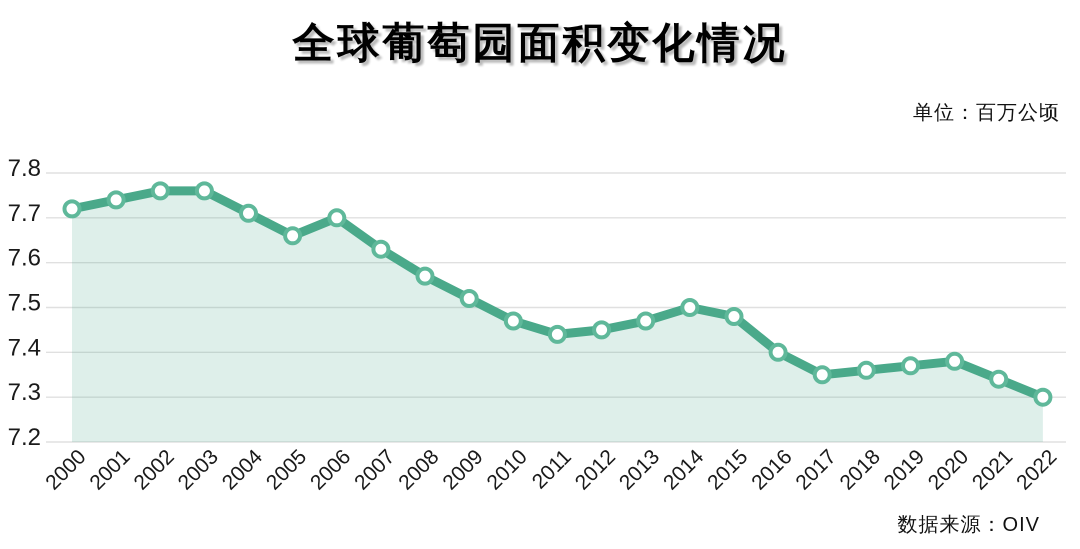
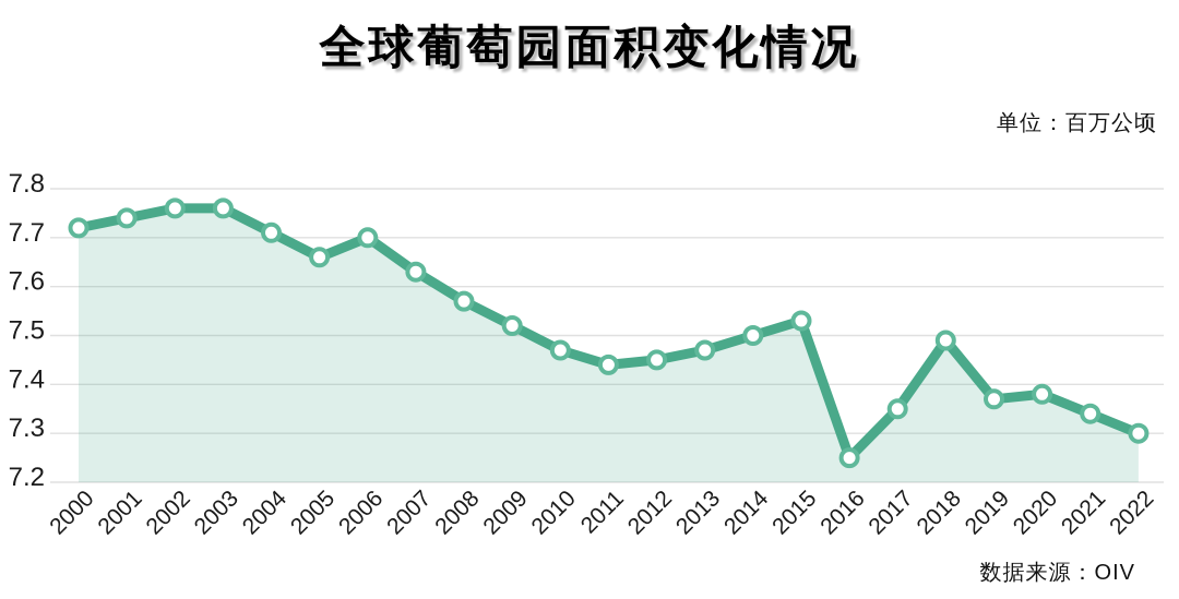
2015: 7.48 -> 7.53
2016: 7.40 -> 7.25
2018: 7.36 -> 7.49
